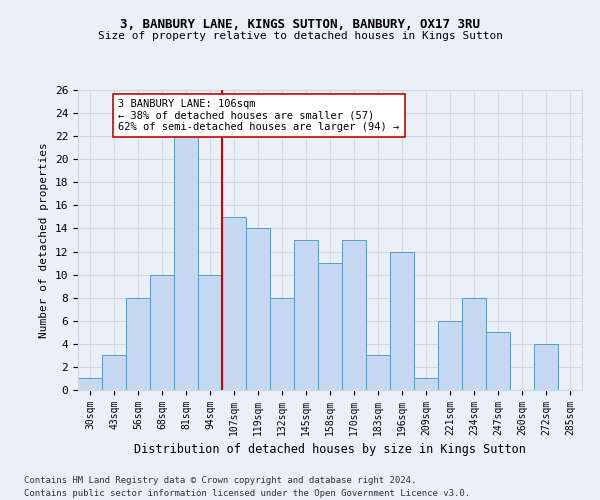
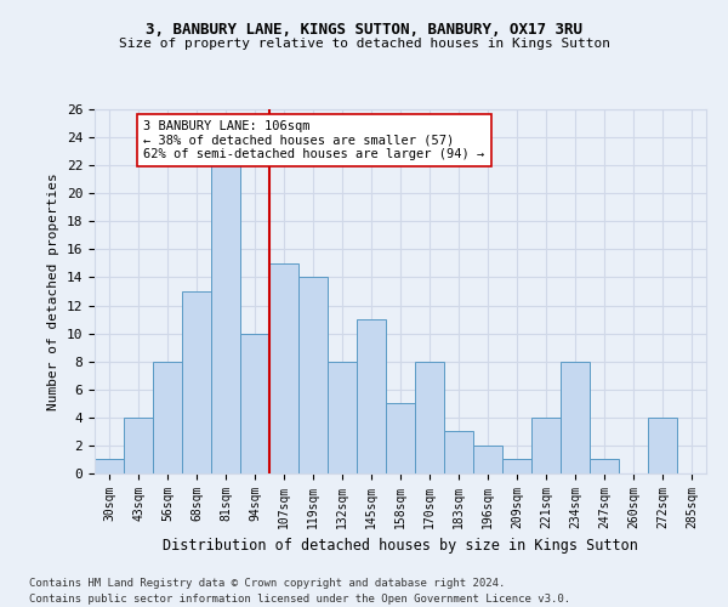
43sqm: 3 -> 4
68sqm: 10 -> 13
145sqm: 13 -> 11
158sqm: 11 -> 5
170sqm: 13 -> 8
196sqm: 12 -> 2
221sqm: 6 -> 4
247sqm: 5 -> 1
